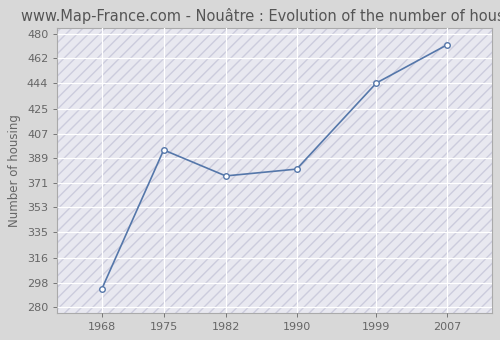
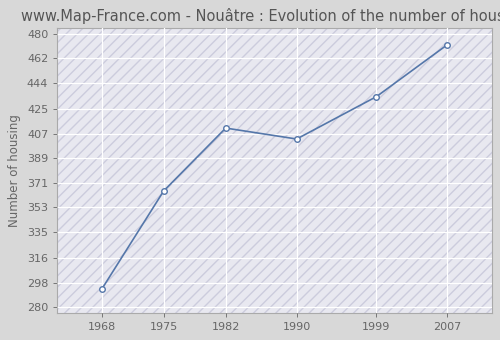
1975: 395 -> 365
1982: 376 -> 411
1990: 381 -> 403
1999: 444 -> 434
